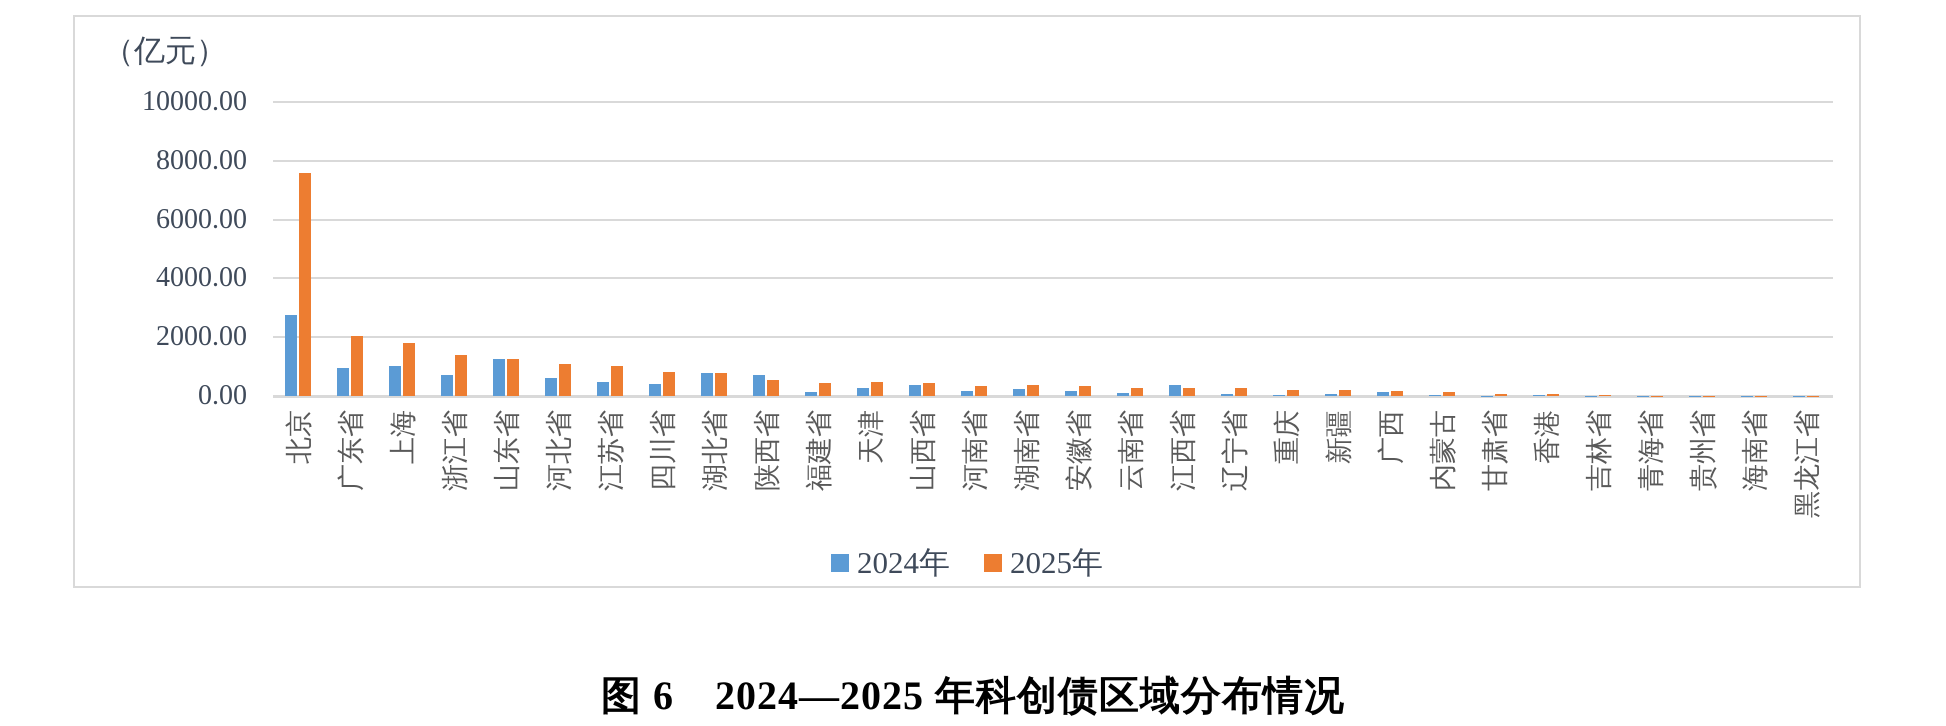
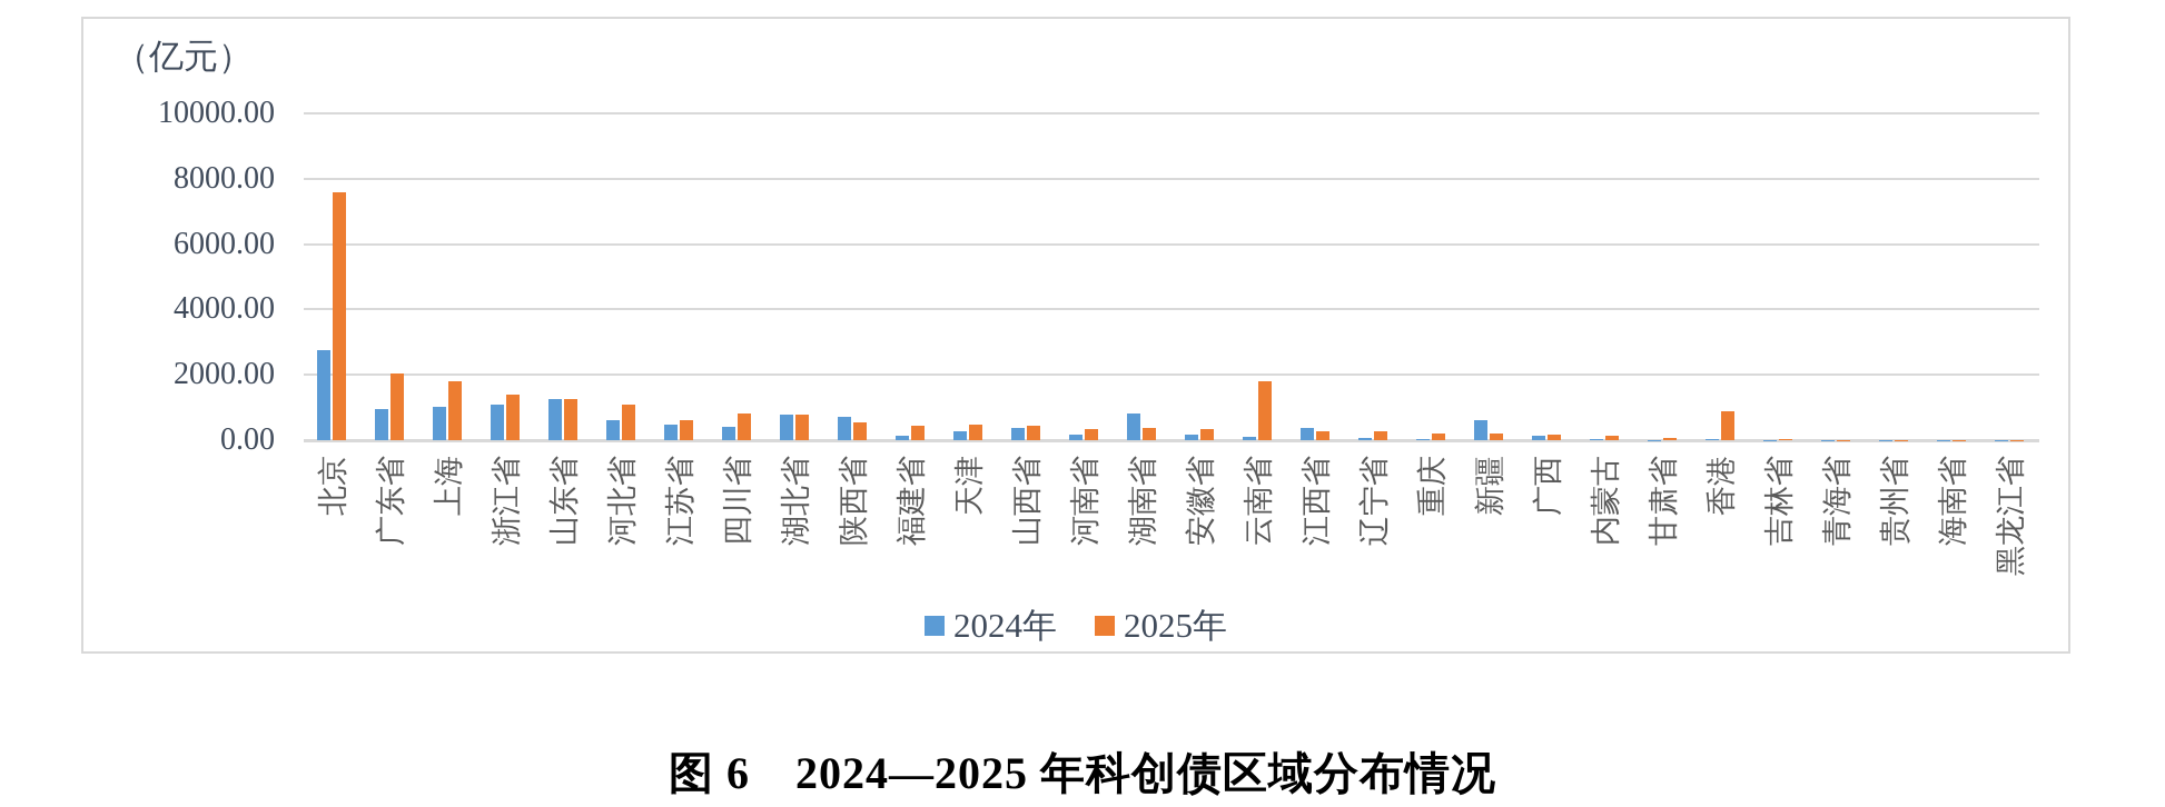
2024年/浙江省: 700 -> 1100
2025年/江苏省: 1000 -> 600
2024年/湖南省: 200 -> 800
2025年/云南省: 300 -> 1800
2024年/新疆: 100 -> 600
2025年/香港: 100 -> 900
